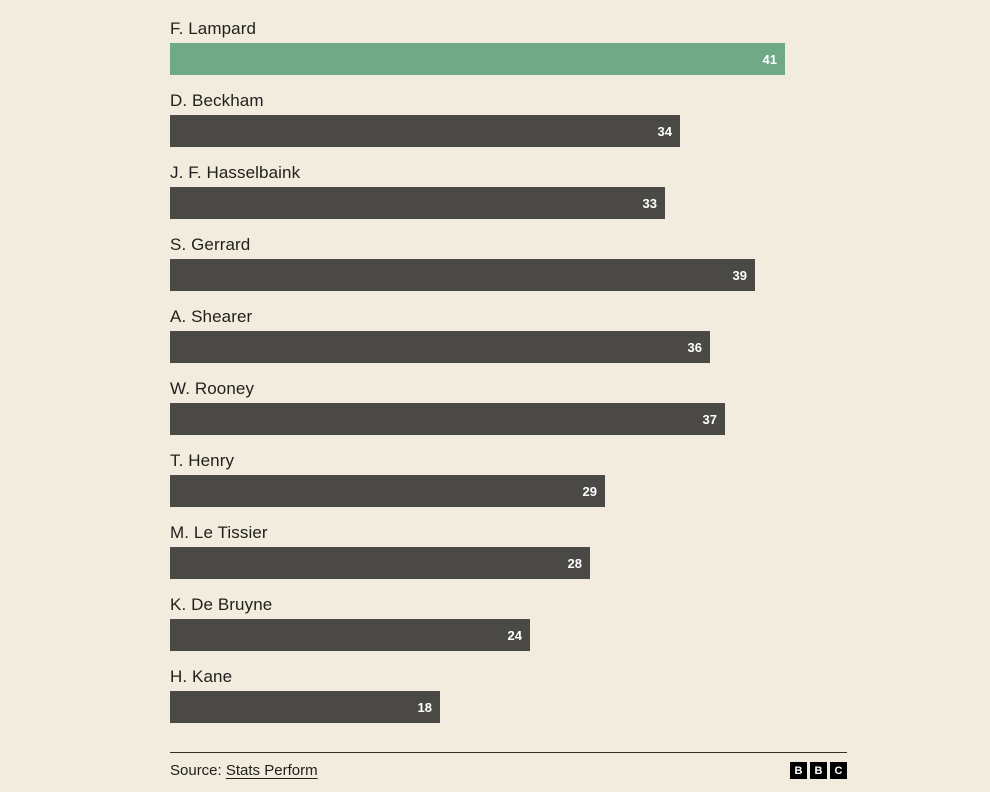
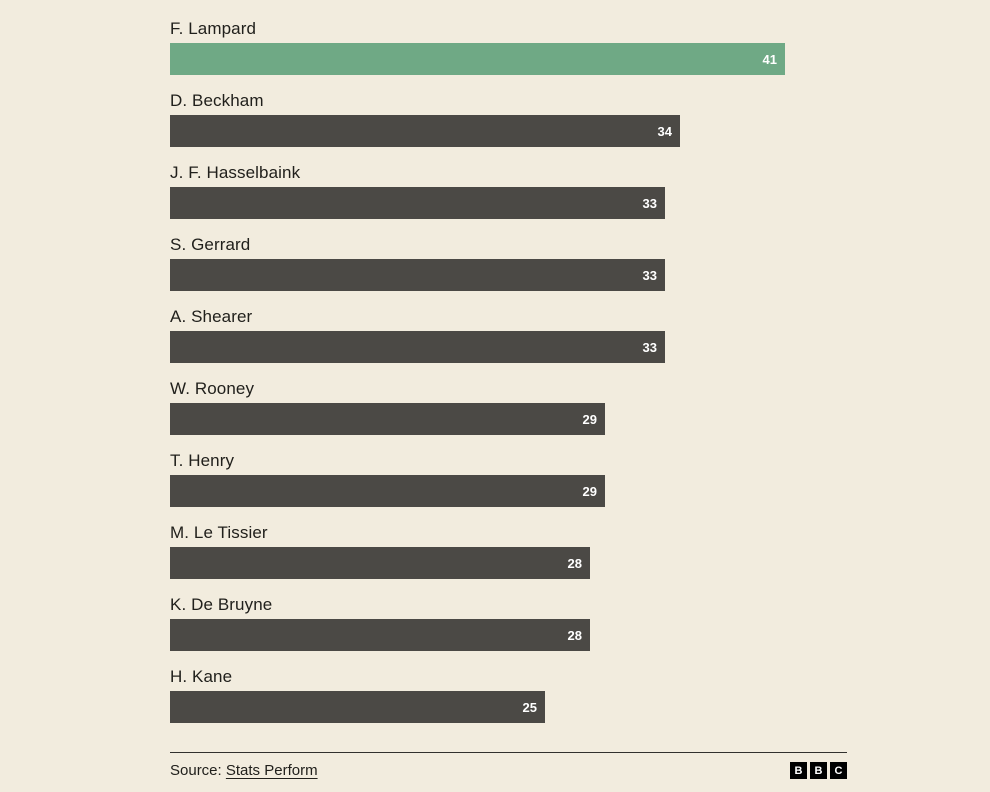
S. Gerrard: 39 -> 33
A. Shearer: 36 -> 33
W. Rooney: 37 -> 29
K. De Bruyne: 24 -> 28
H. Kane: 18 -> 25
